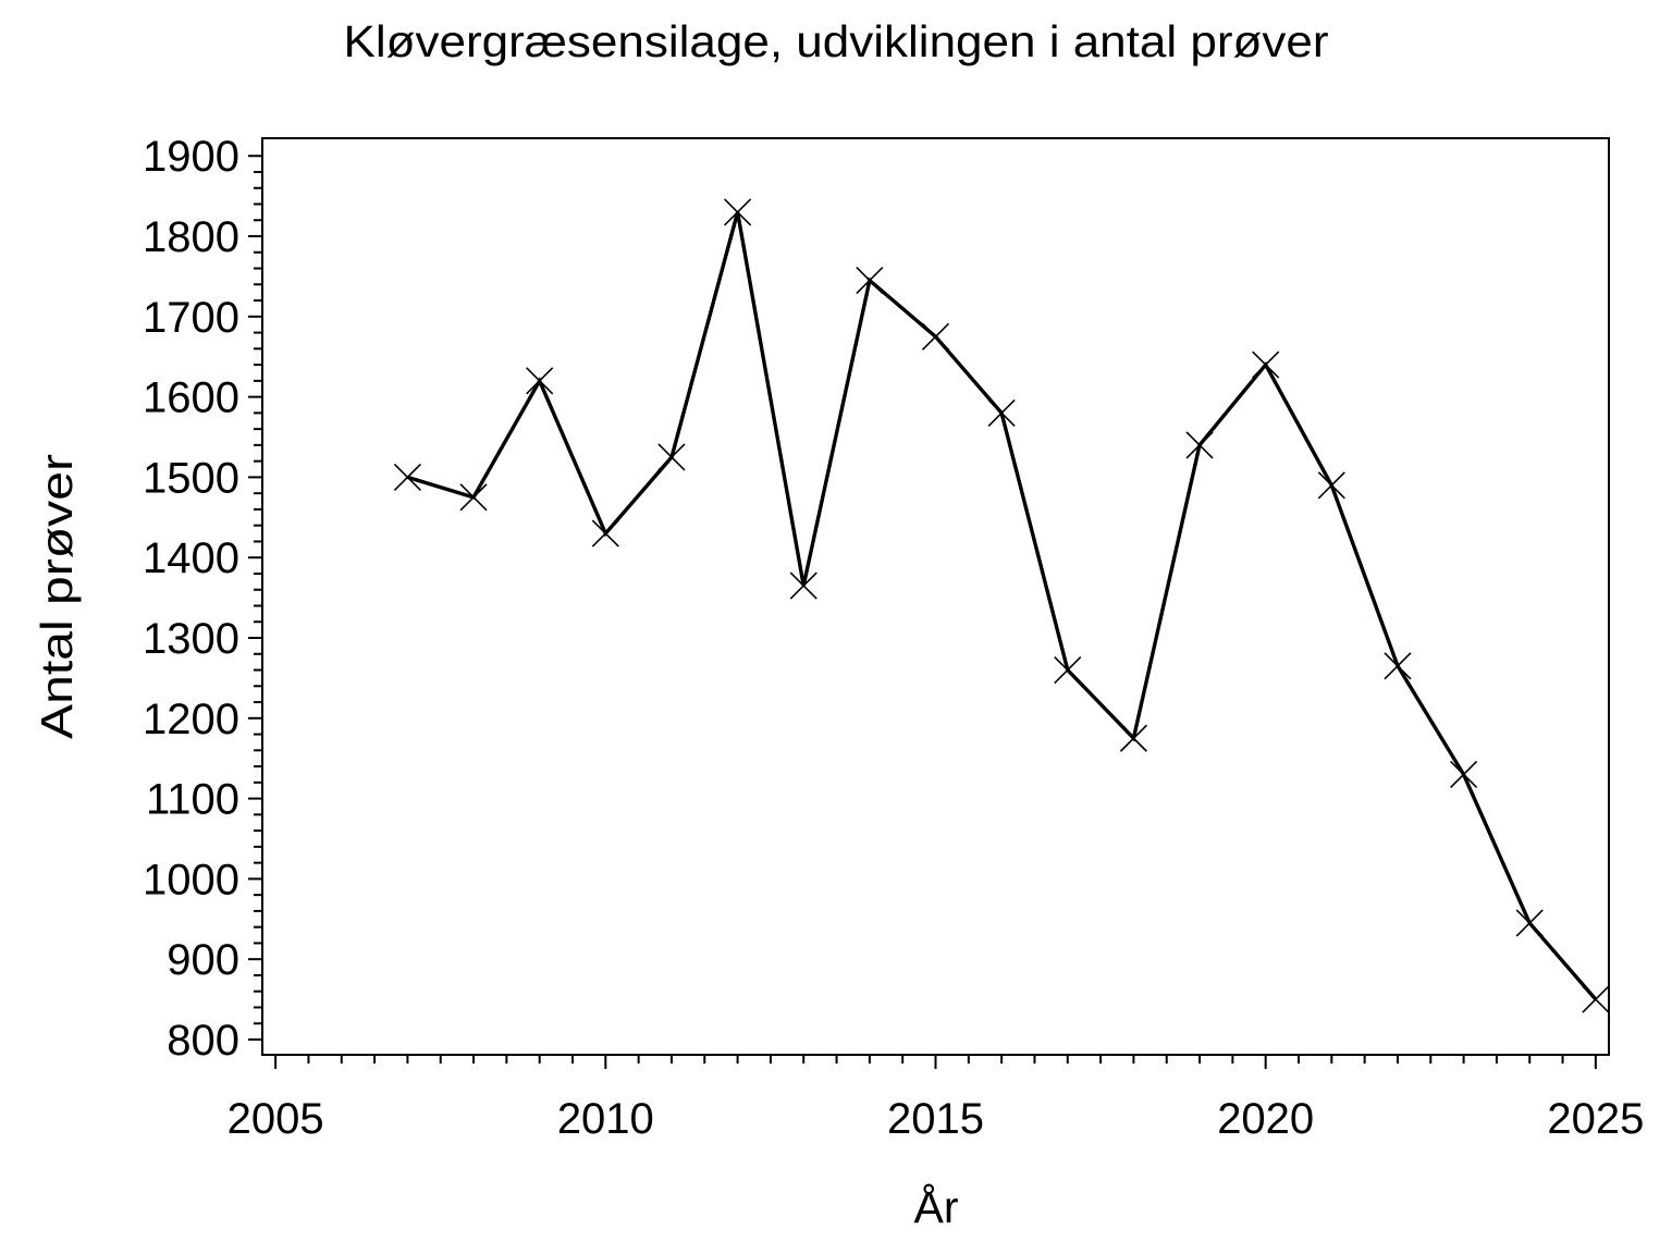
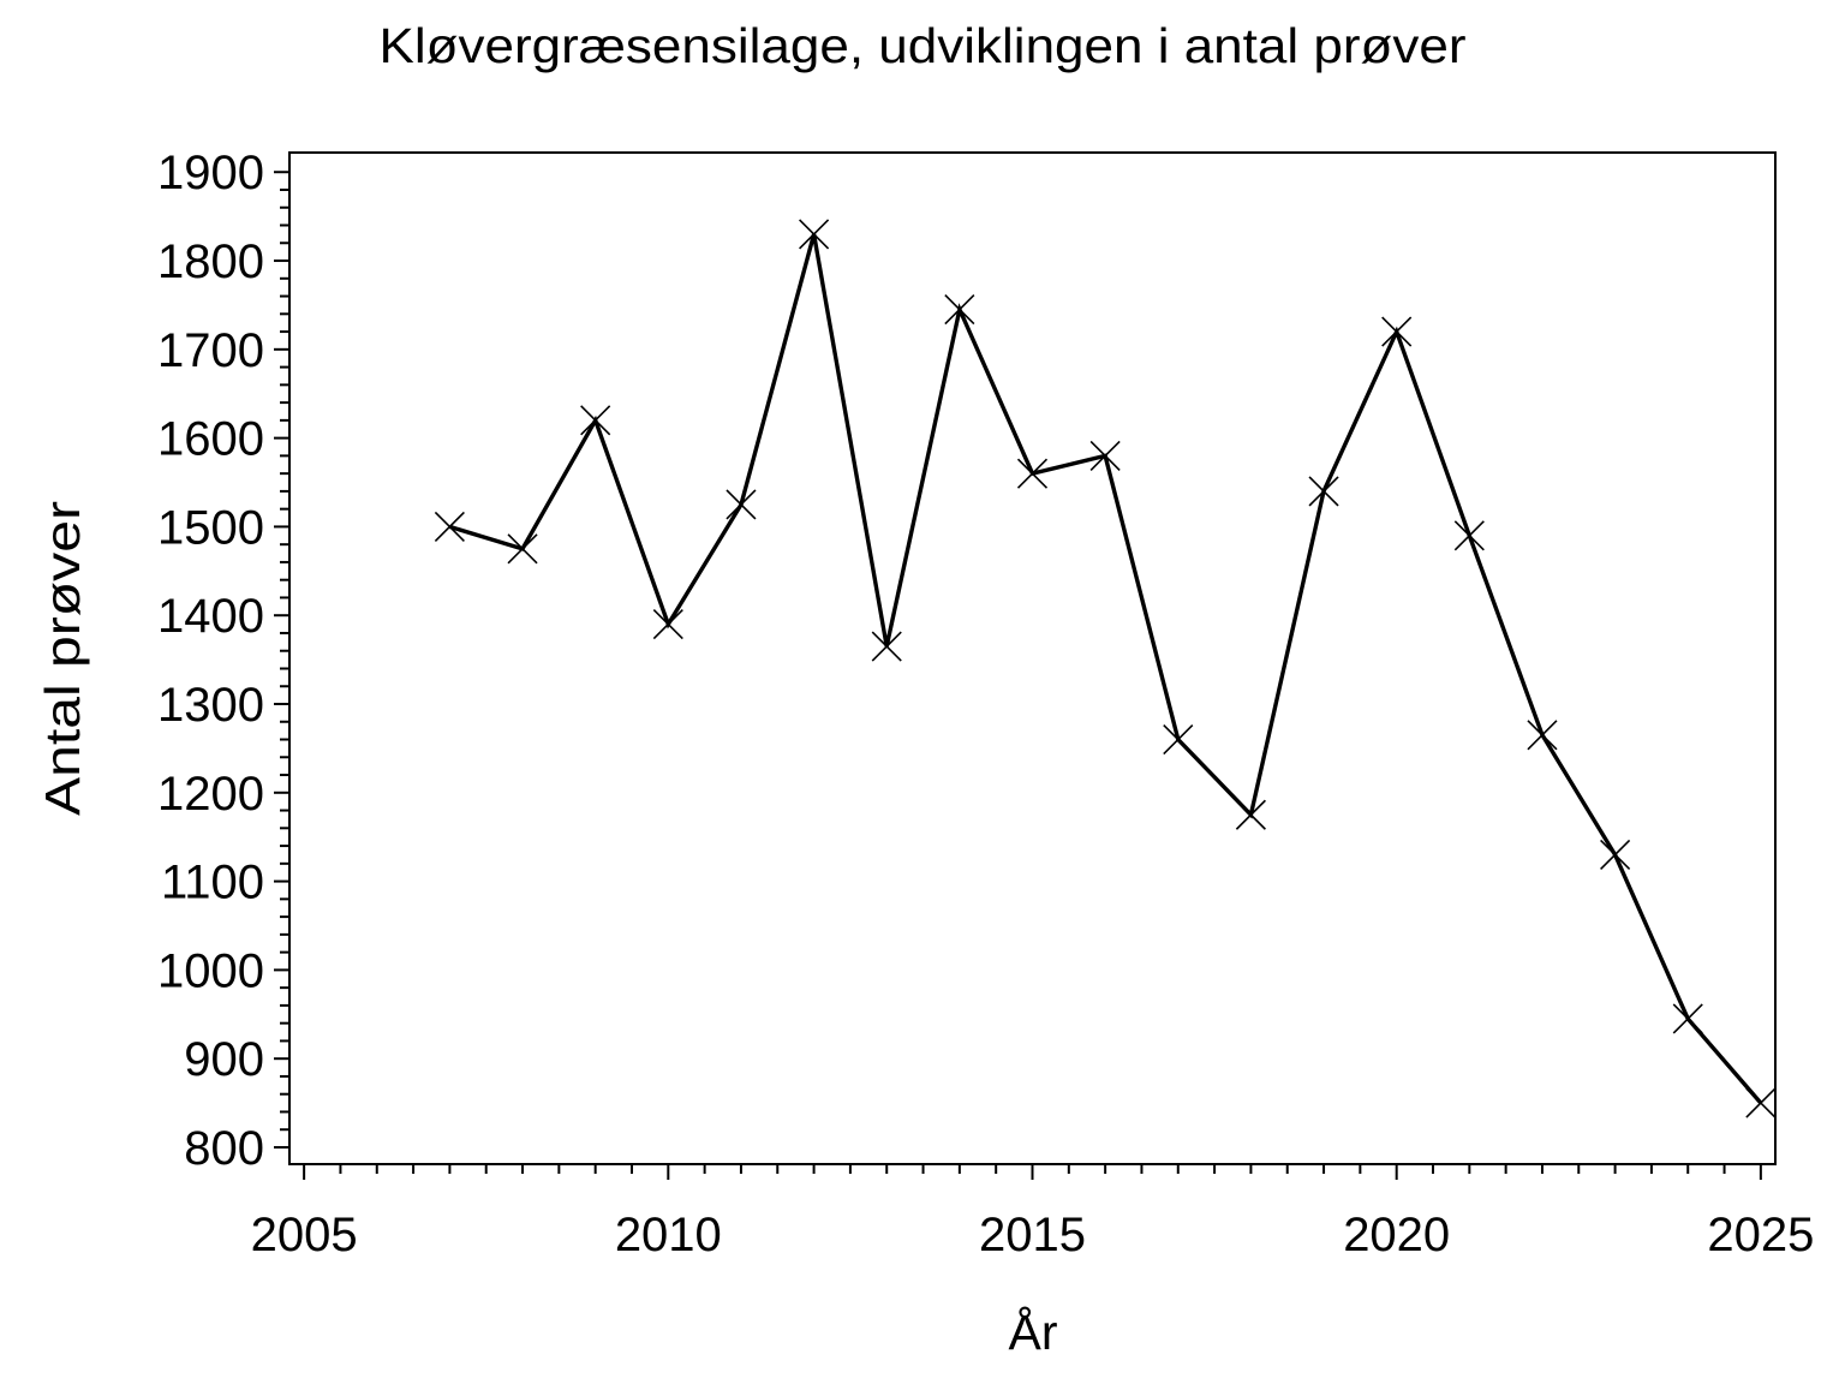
2010: 1430 -> 1390
2015: 1680 -> 1560
2020: 1640 -> 1720
